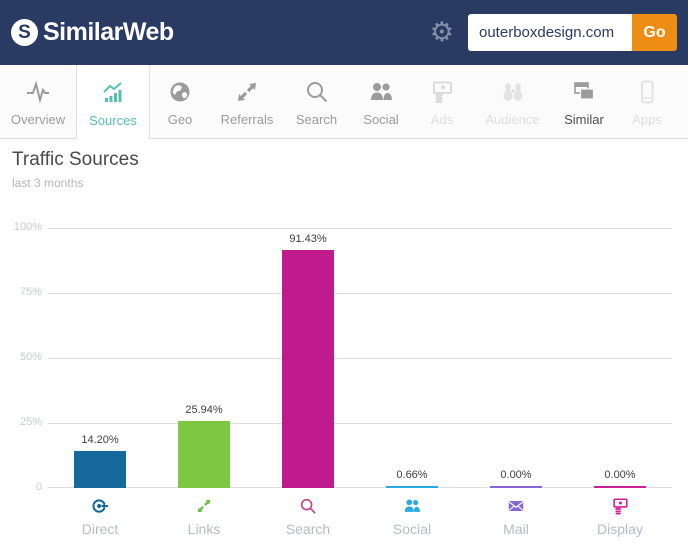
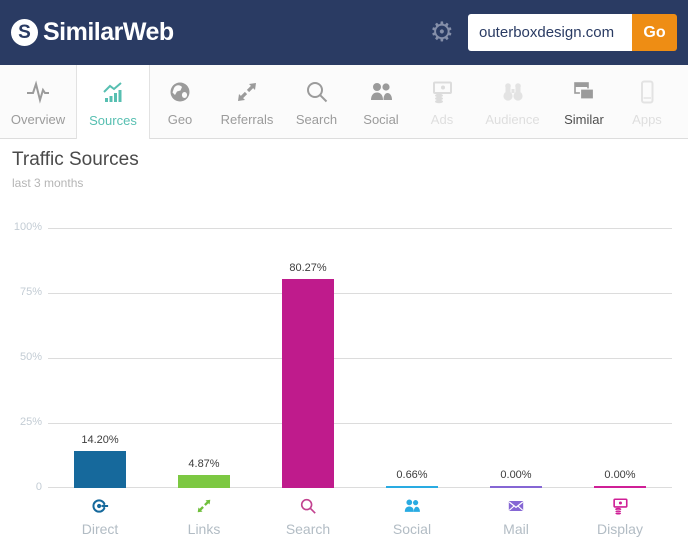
Links: 25.94% -> 4.87%
Search: 91.43% -> 80.27%
